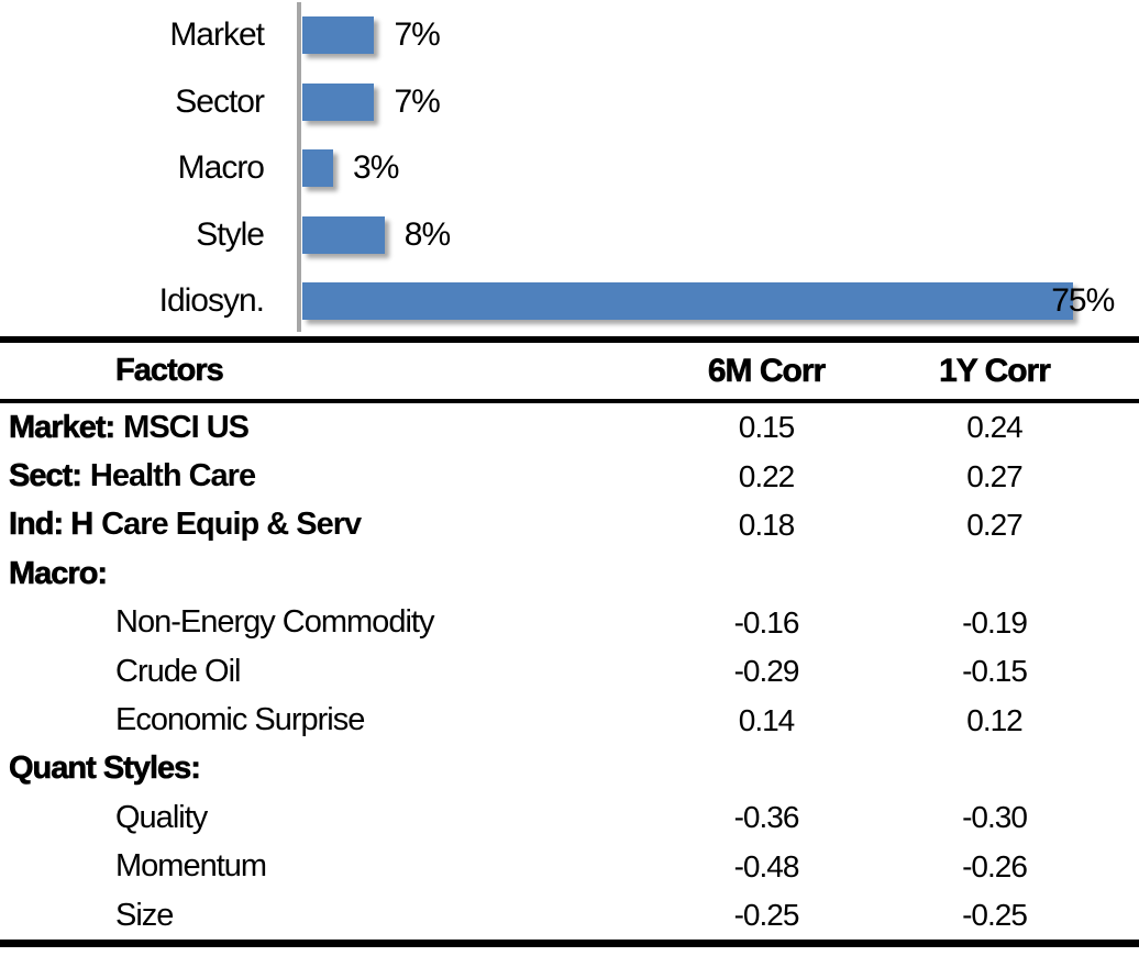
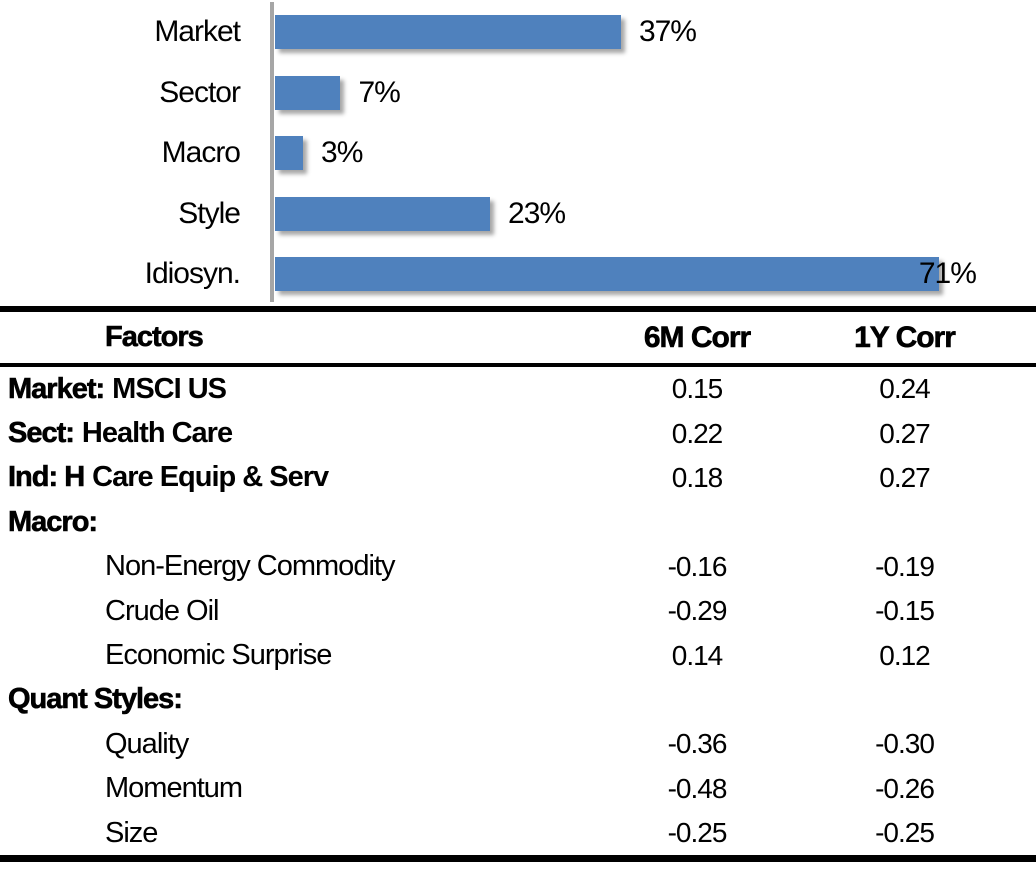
Market: 7% -> 37%
Style: 8% -> 23%
Idiosyn.: 75% -> 71%
